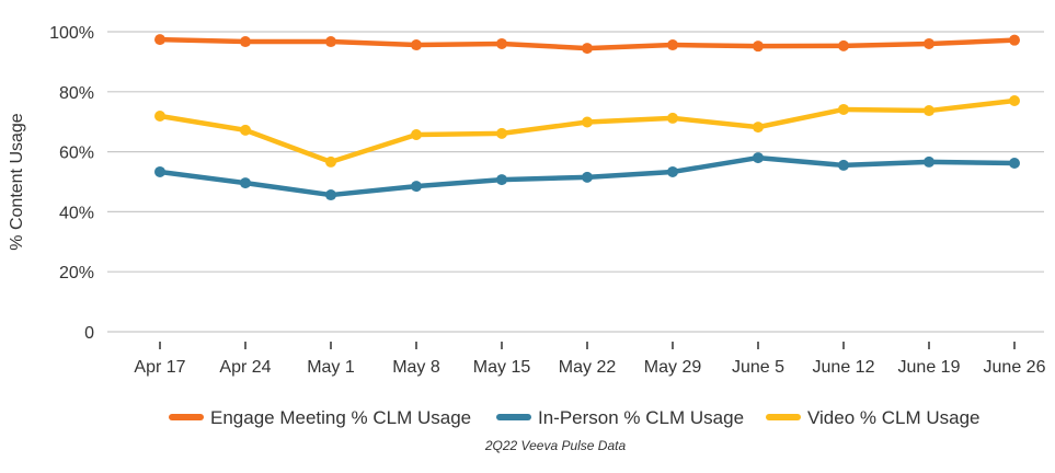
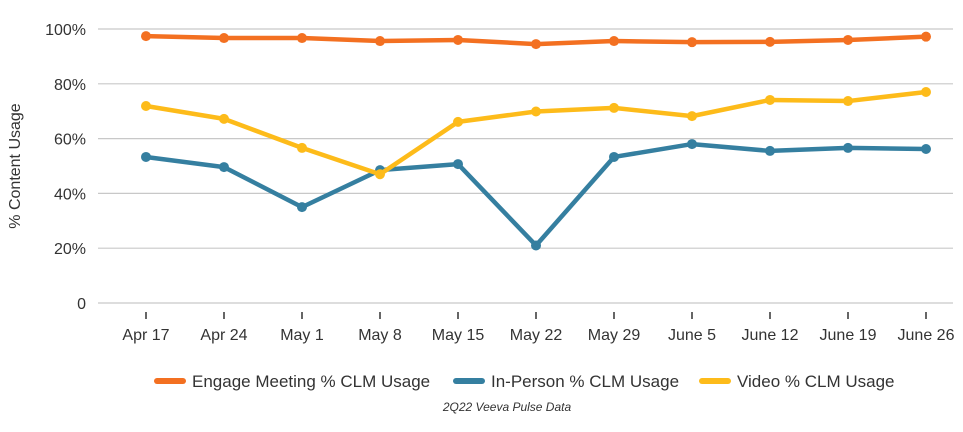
In-Person % CLM Usage/May 1: 46% -> 35%
Video % CLM Usage/May 8: 66% -> 47%
In-Person % CLM Usage/May 22: 52% -> 21%
